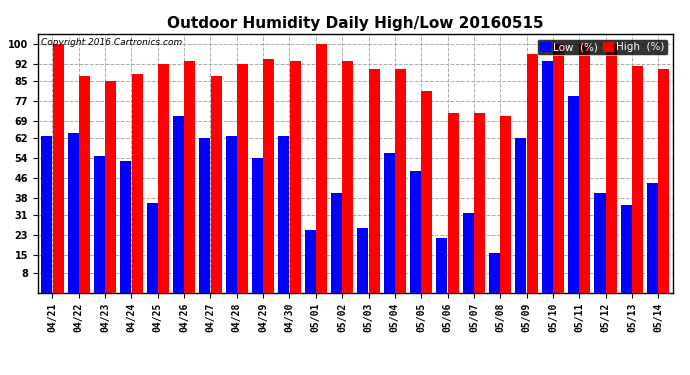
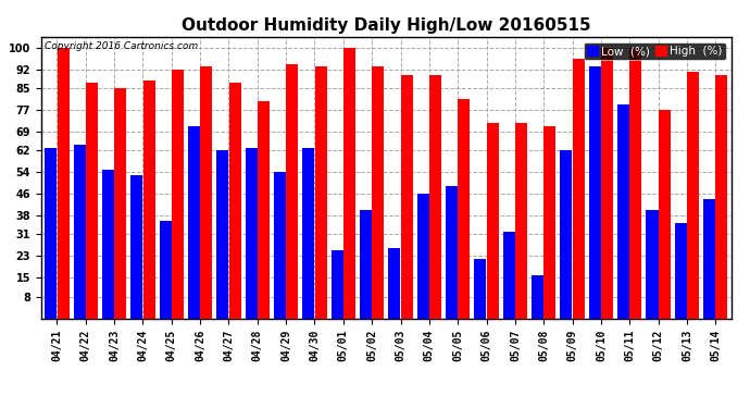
High (%)/04/28: 92 -> 80
Low (%)/05/04: 56 -> 46
High (%)/05/12: 100 -> 77
